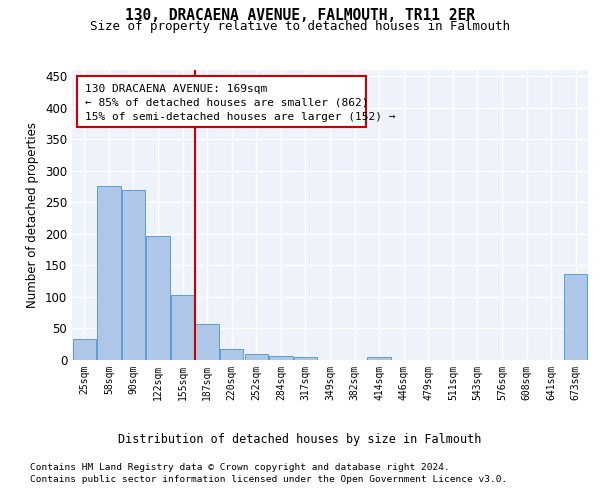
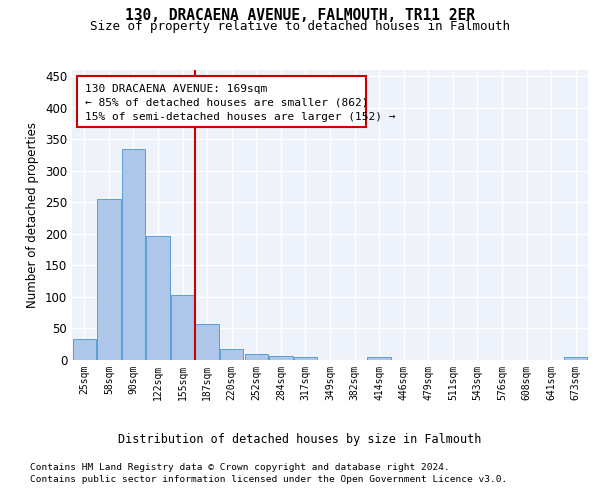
58sqm: 276 -> 256
90sqm: 270 -> 335
673sqm: 136 -> 4
